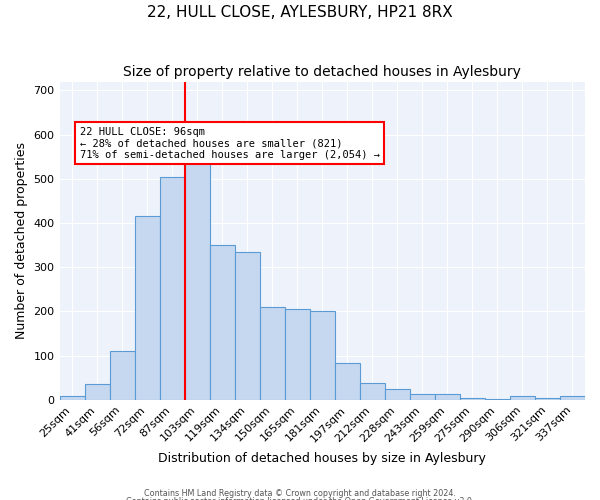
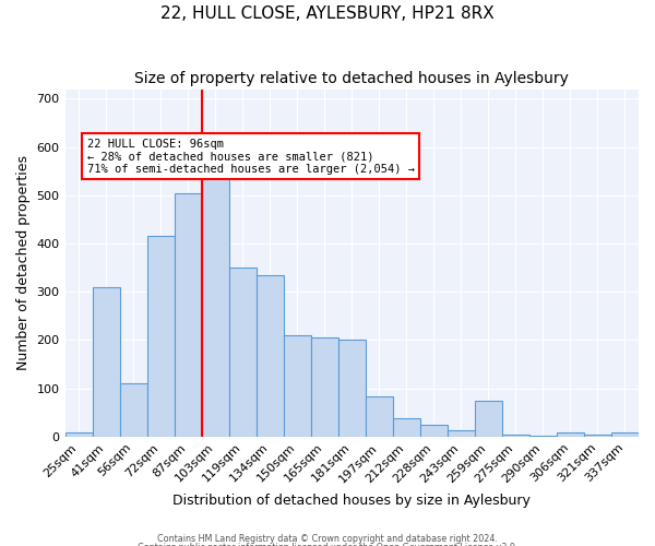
41sqm: 35 -> 310
259sqm: 14 -> 75
